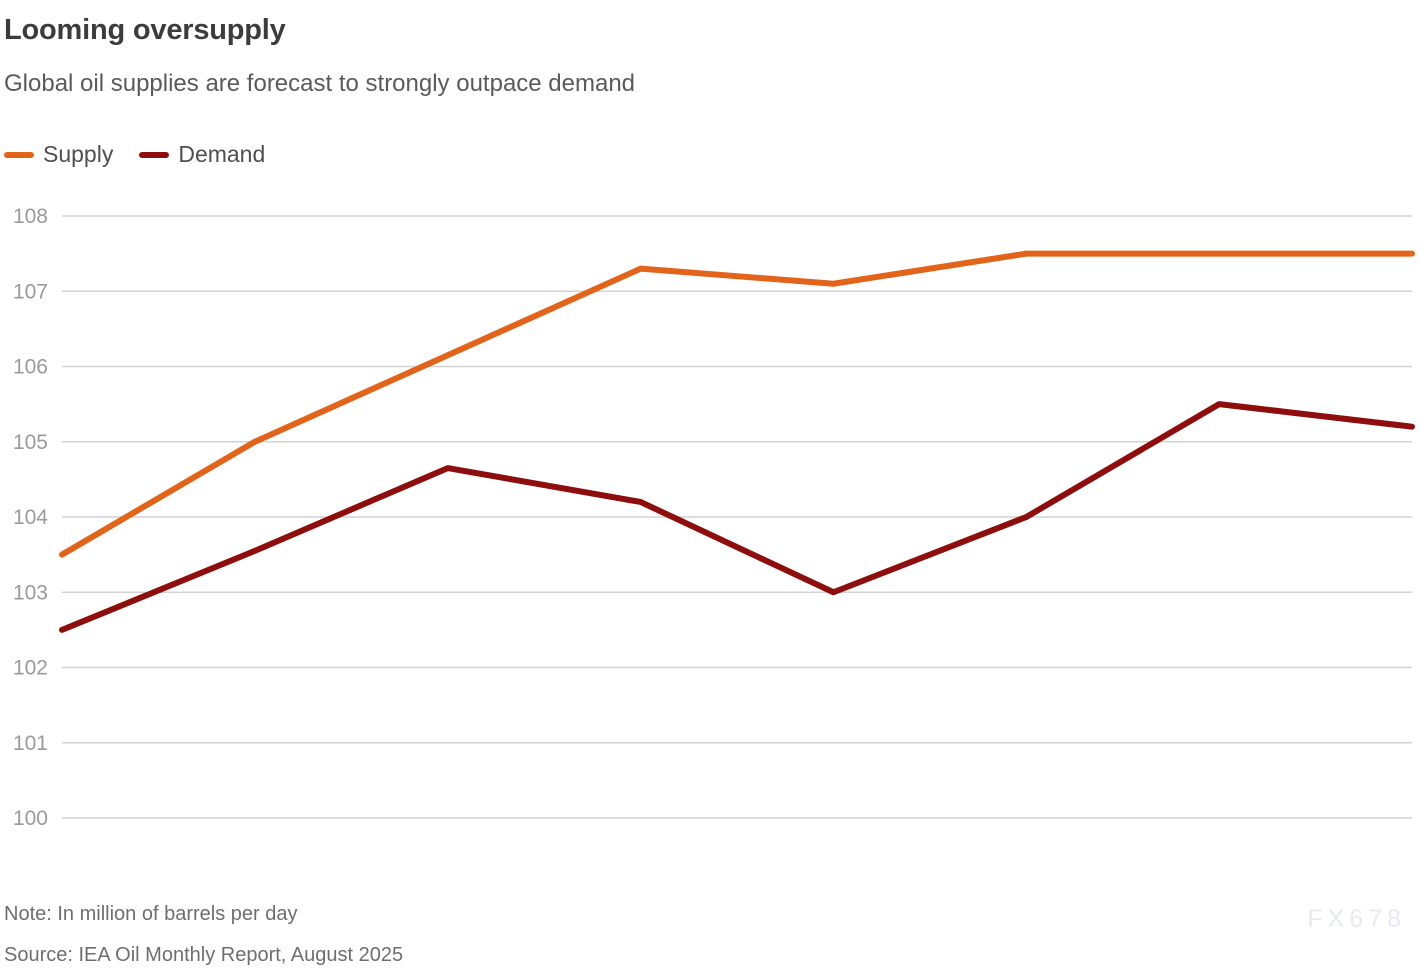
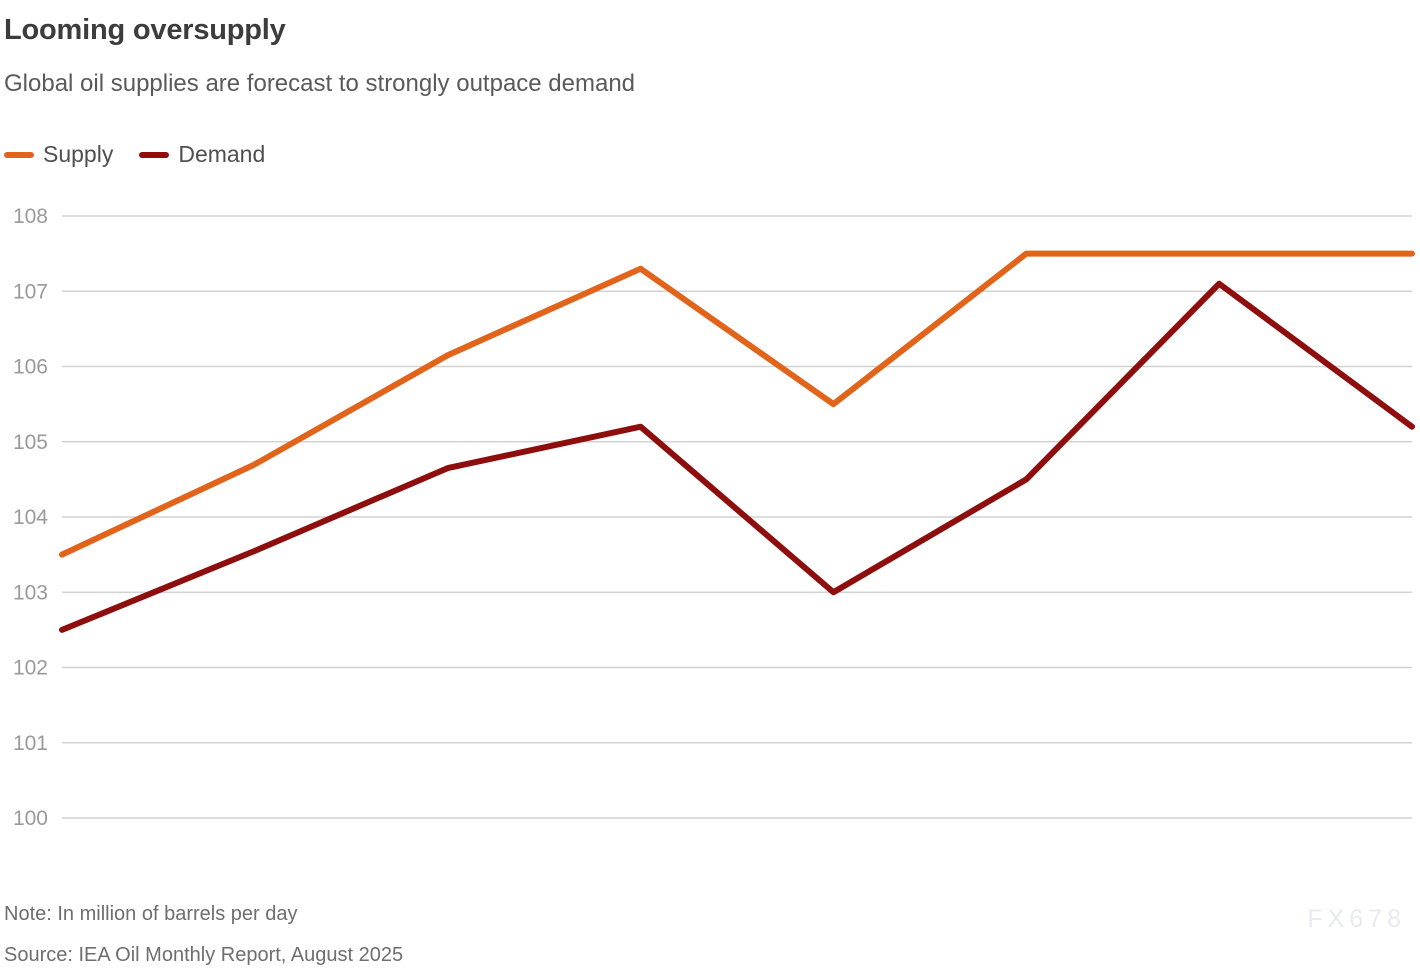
Supply/Q2 25: 105.0 -> 104.7
Demand/Q4 25: 104.2 -> 105.2
Supply/Q1 26: 107.1 -> 105.5
Demand/Q2 26: 104.0 -> 104.5
Demand/Q3 26: 105.5 -> 107.1
